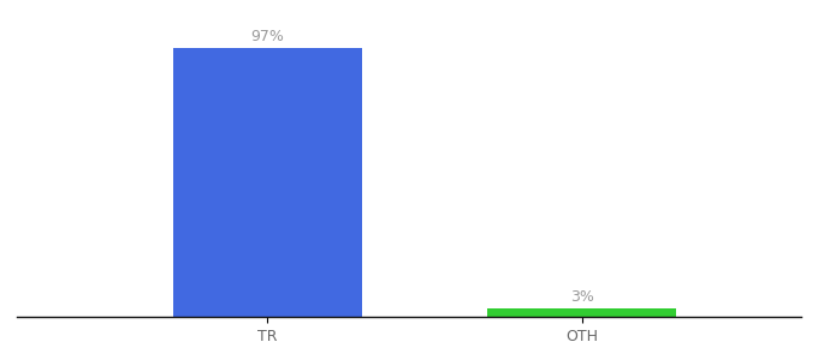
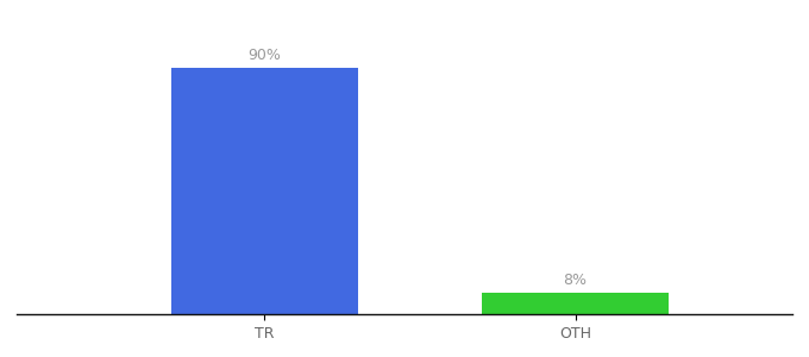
TR: 97% -> 90%
OTH: 3% -> 8%
